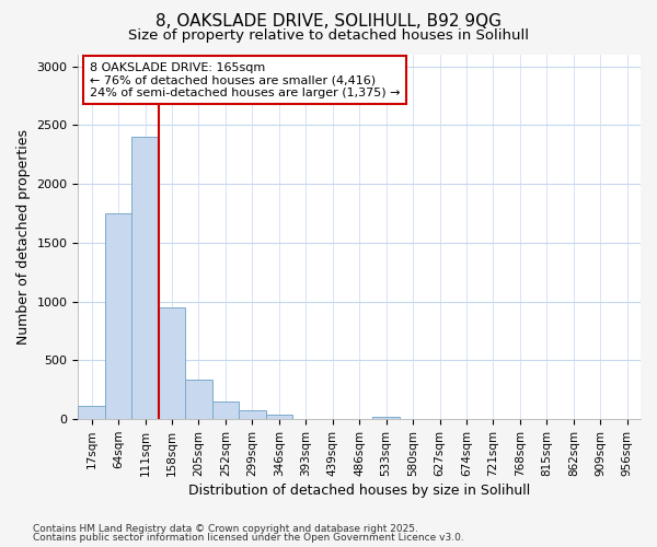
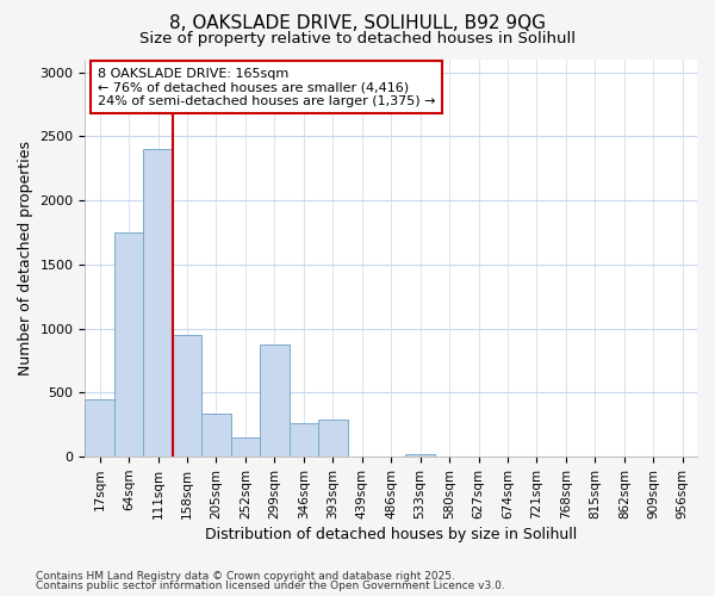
17sqm: 120 -> 450
299sqm: 80 -> 880
346sqm: 40 -> 260
393sqm: 0 -> 290
